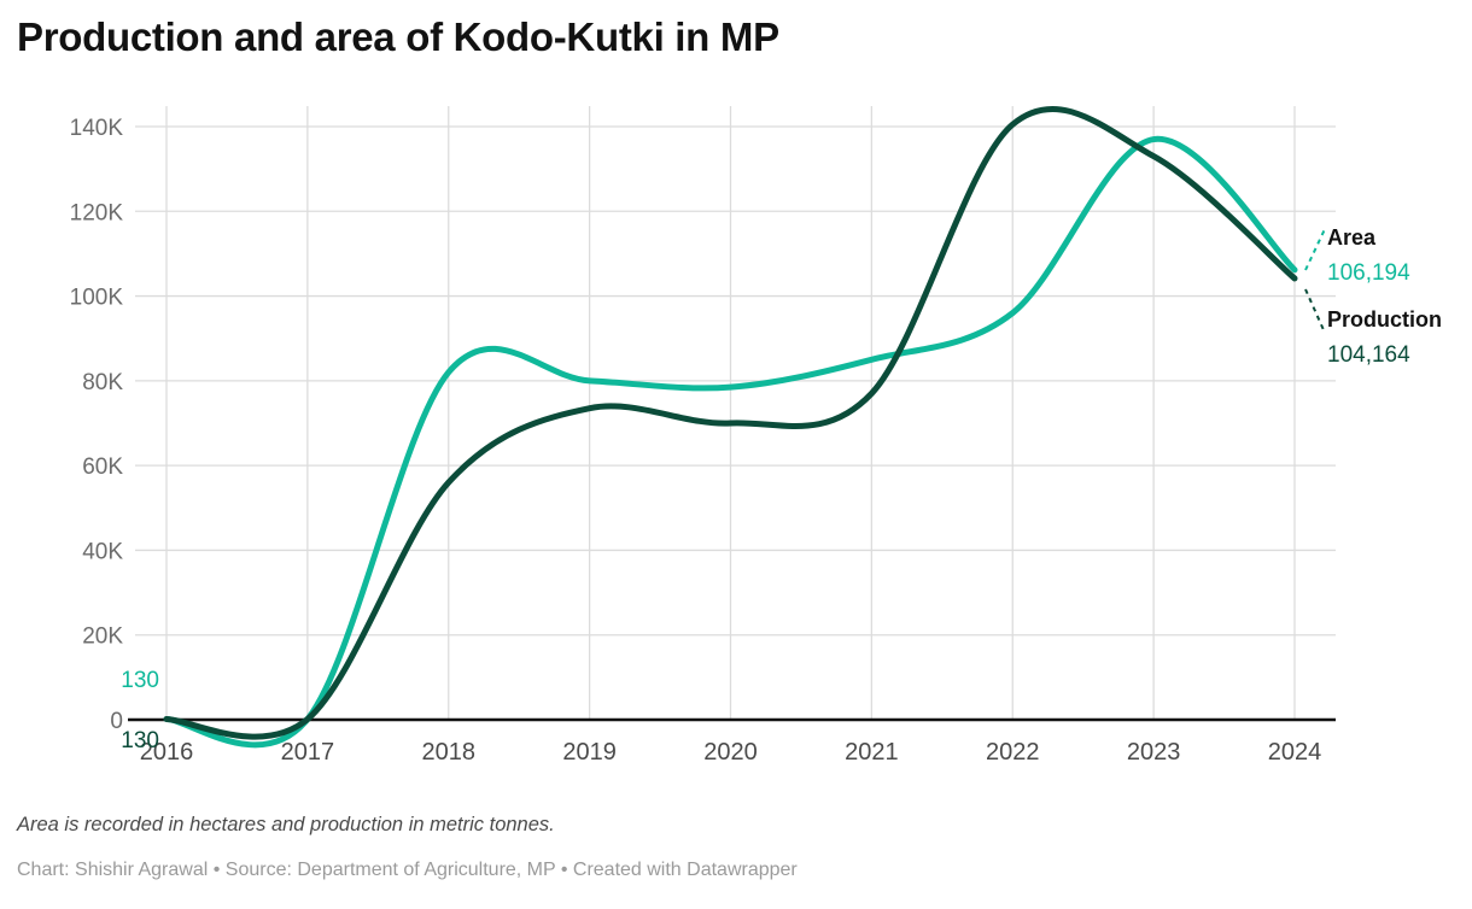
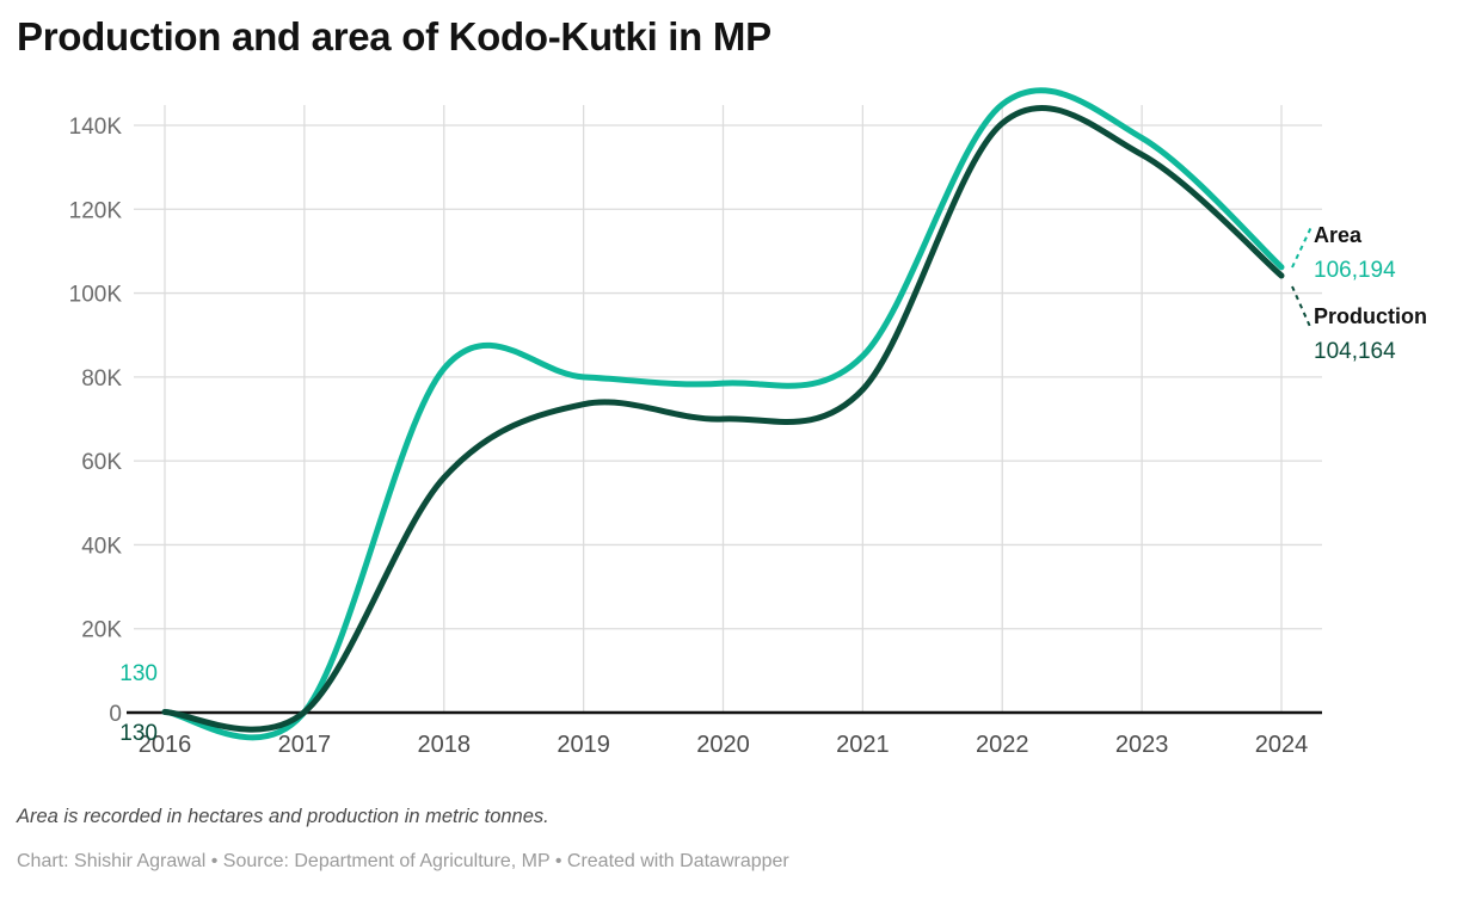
Area/2022: 96K -> 145K
